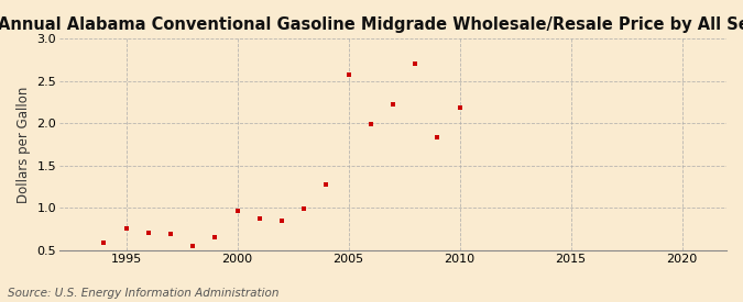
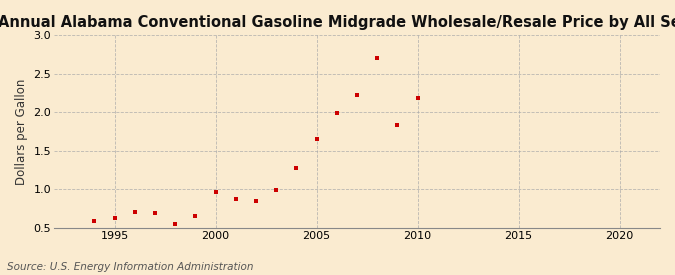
1995: 0.76 -> 0.63
2005: 2.58 -> 1.65
